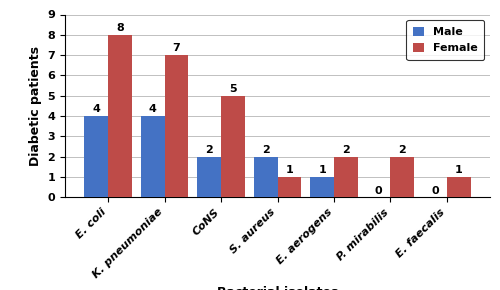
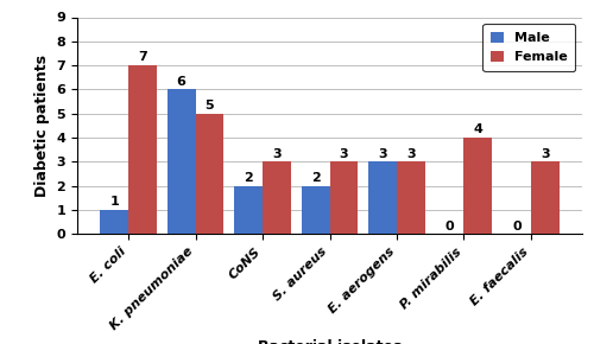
Male/E. coli: 4 -> 1
Female/E. coli: 8 -> 7
Male/K. pneumoniae: 4 -> 6
Female/K. pneumoniae: 7 -> 5
Female/CoNS: 5 -> 3
Female/S. aureus: 1 -> 3
Male/E. aerogens: 1 -> 3
Female/E. aerogens: 2 -> 3
Female/P. mirabilis: 2 -> 4
Female/E. faecalis: 1 -> 3
